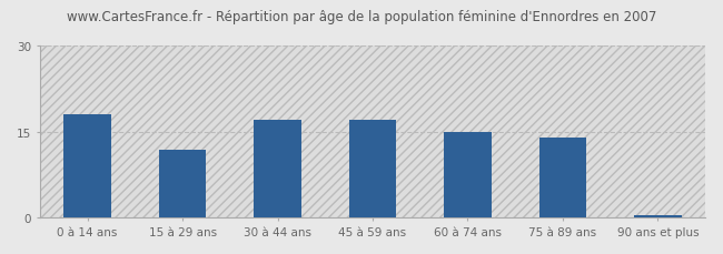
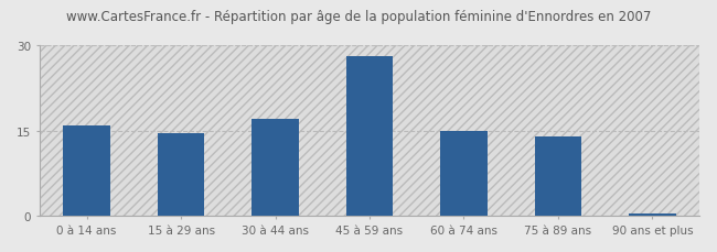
0 à 14 ans: 18.0 -> 16.0
15 à 29 ans: 11.8 -> 14.5
45 à 59 ans: 17.0 -> 28.0
